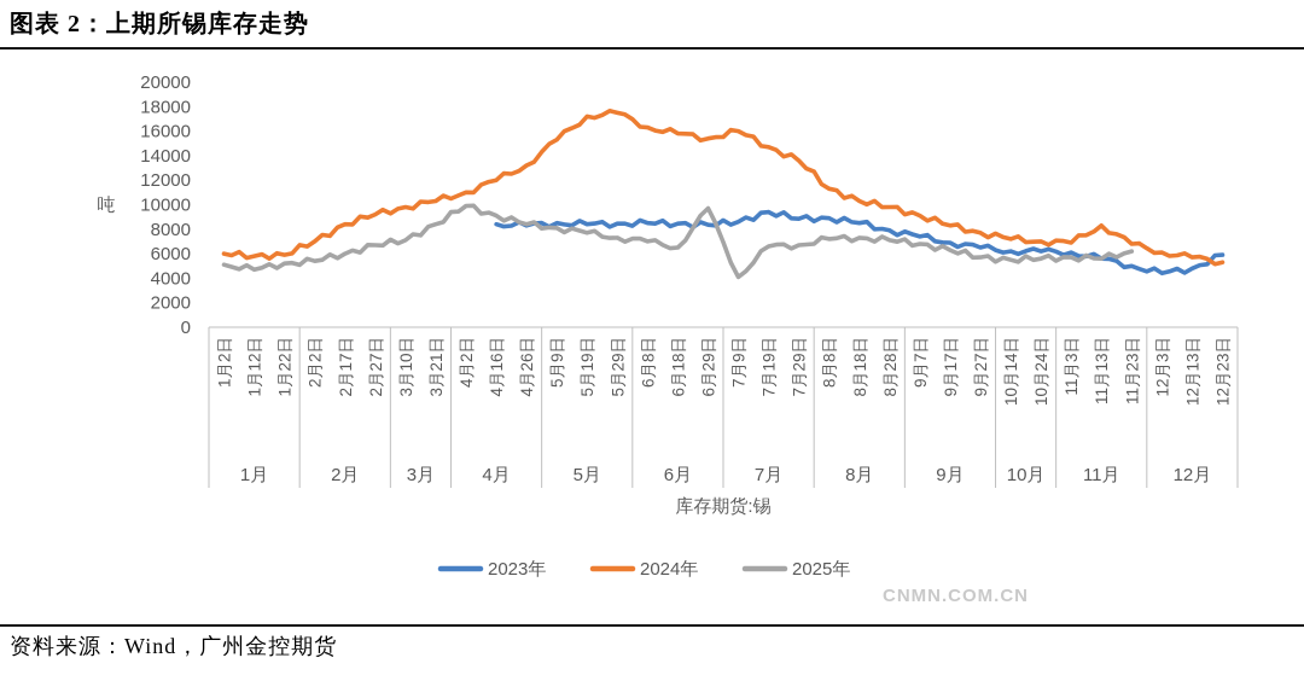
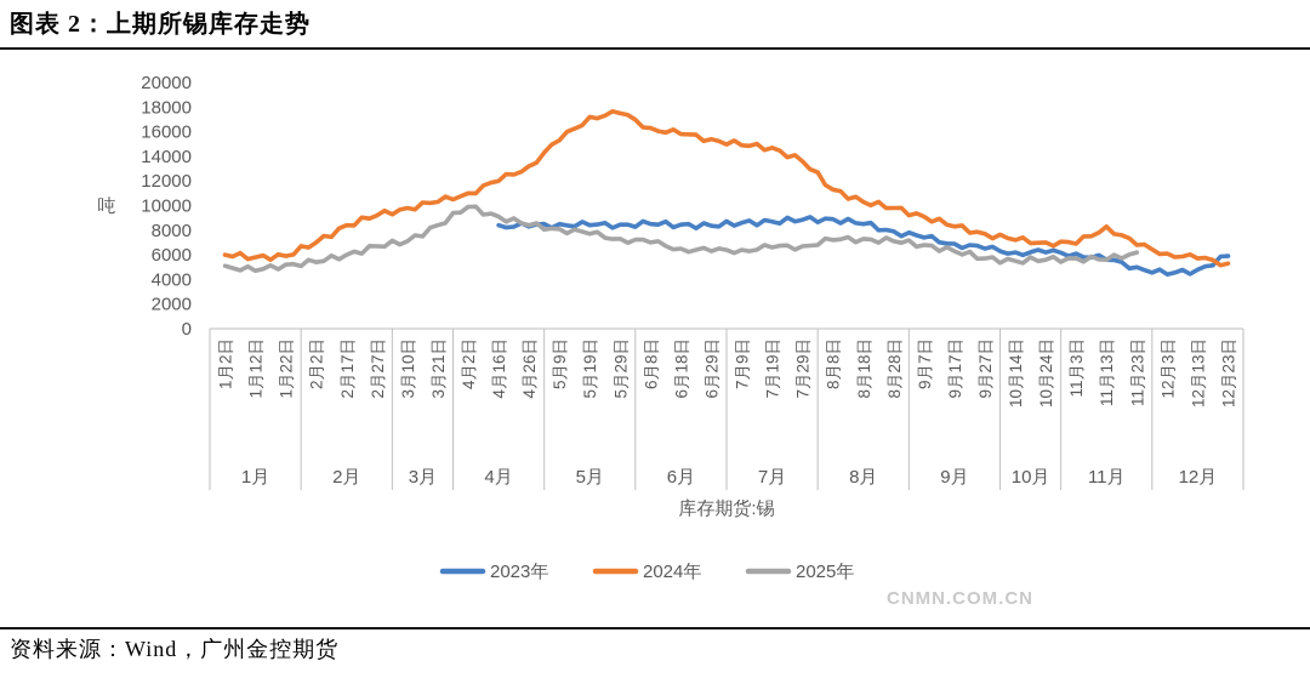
2025年/6月29日: 9700 -> 6300
2024年/7月9日: 16000 -> 14900
2025年/7月9日: 4100 -> 6400
2023年/7月19日: 9400 -> 8700
